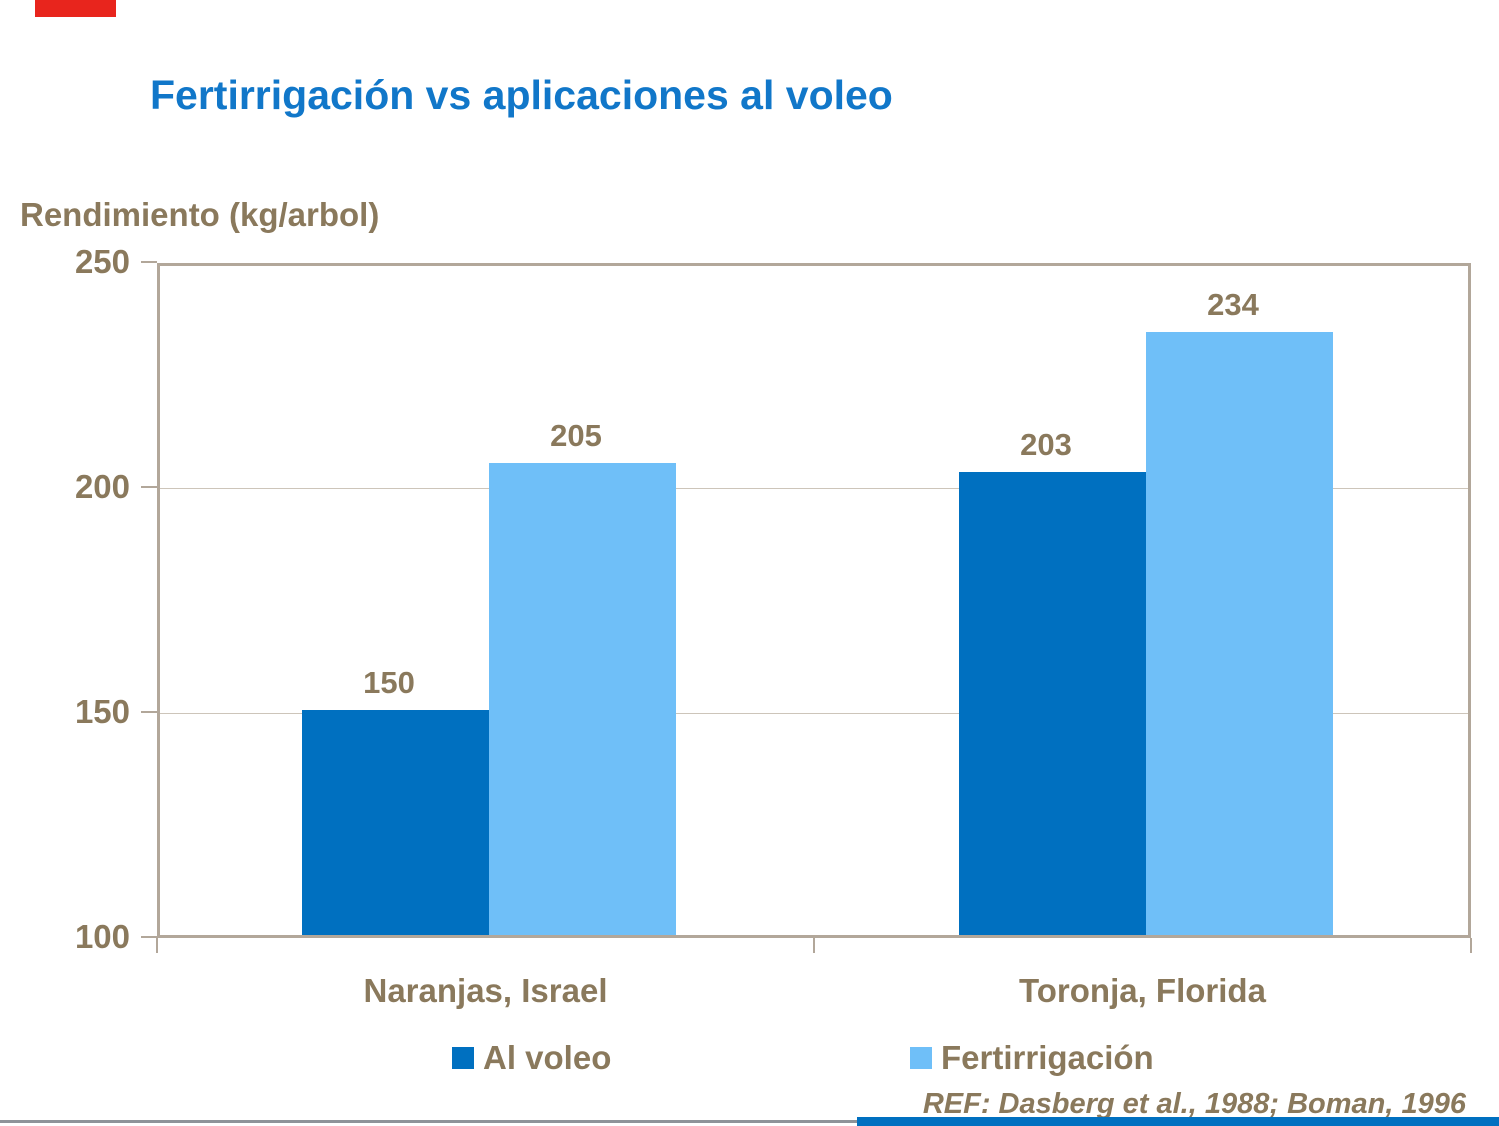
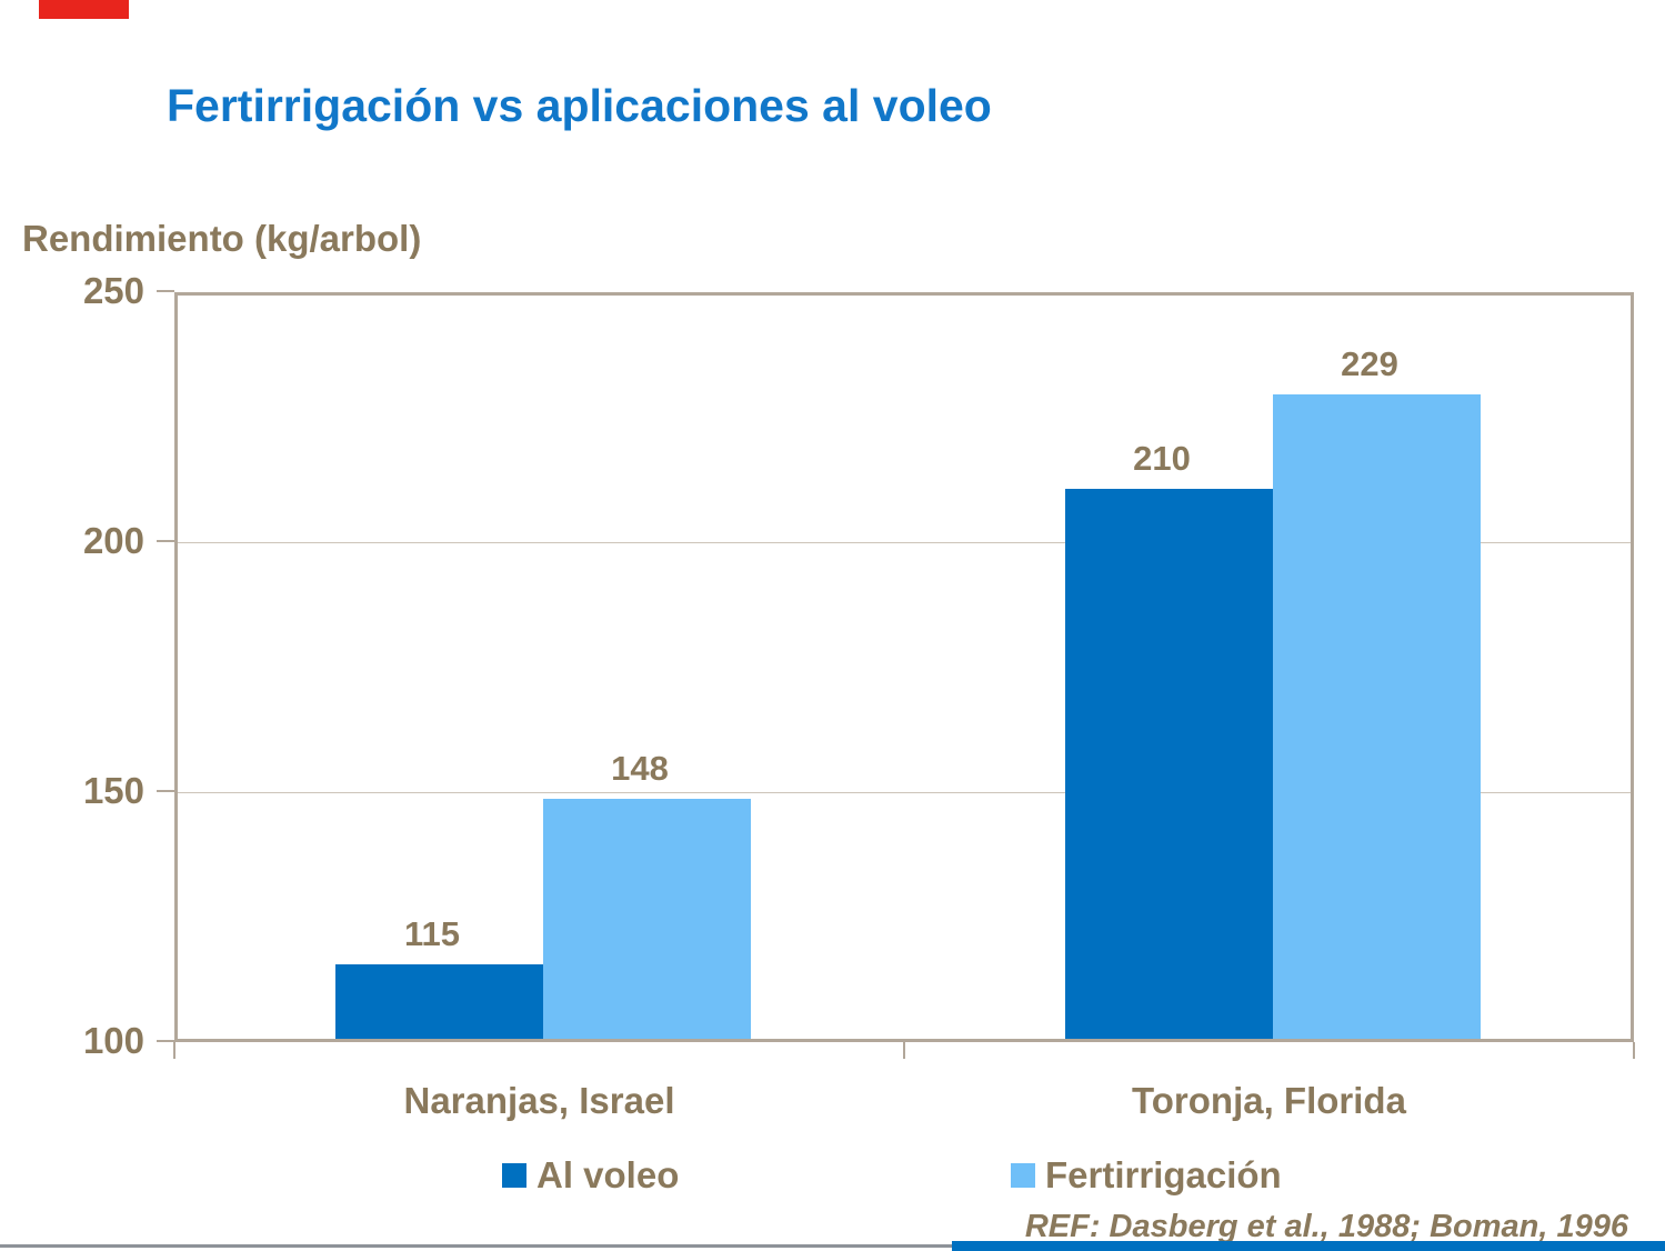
Al voleo/Naranjas, Israel: 150 -> 115
Fertirrigación/Naranjas, Israel: 205 -> 148
Al voleo/Toronja, Florida: 203 -> 210
Fertirrigación/Toronja, Florida: 234 -> 229
